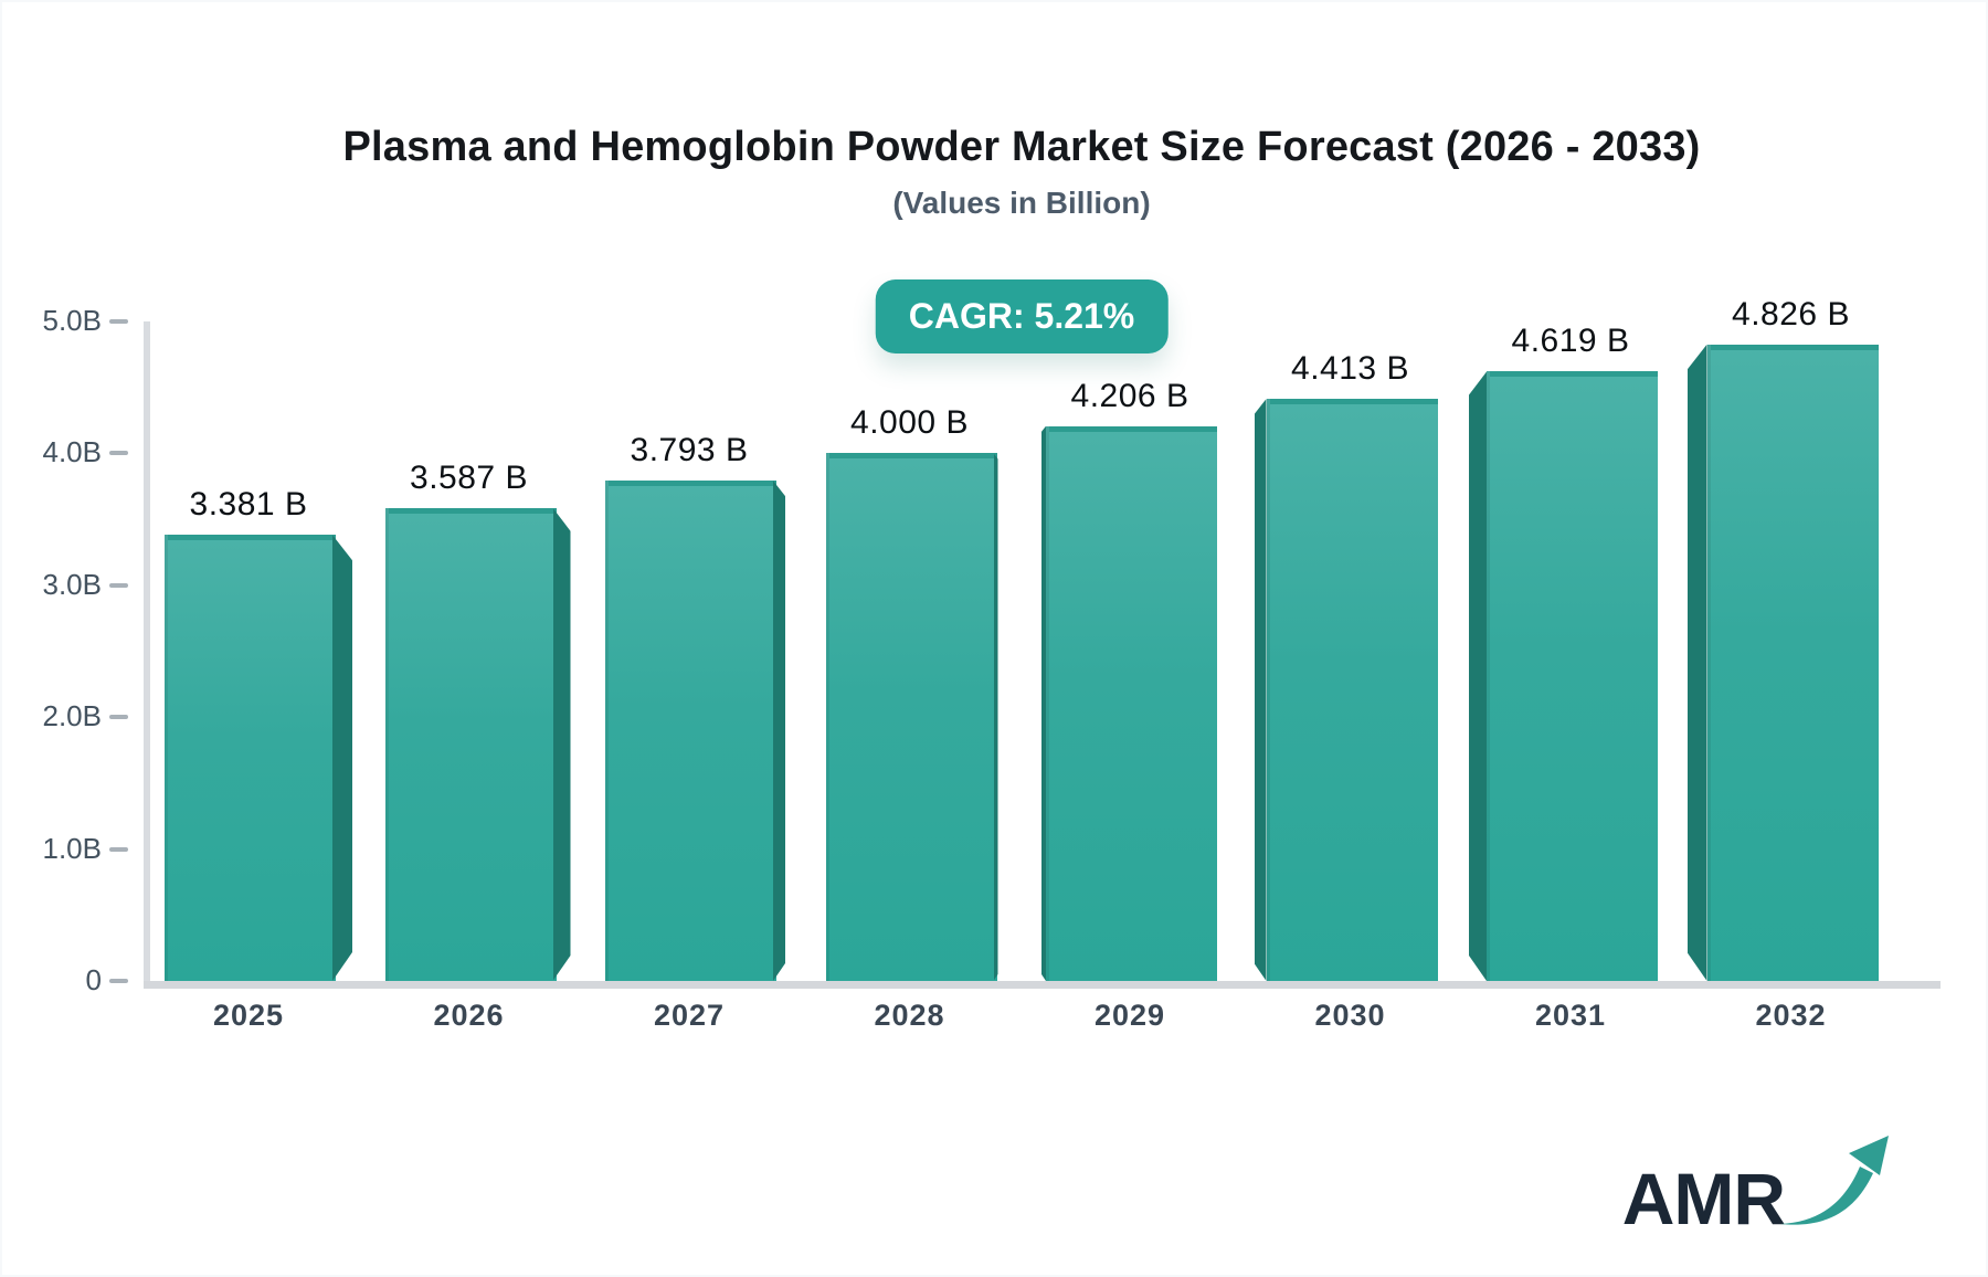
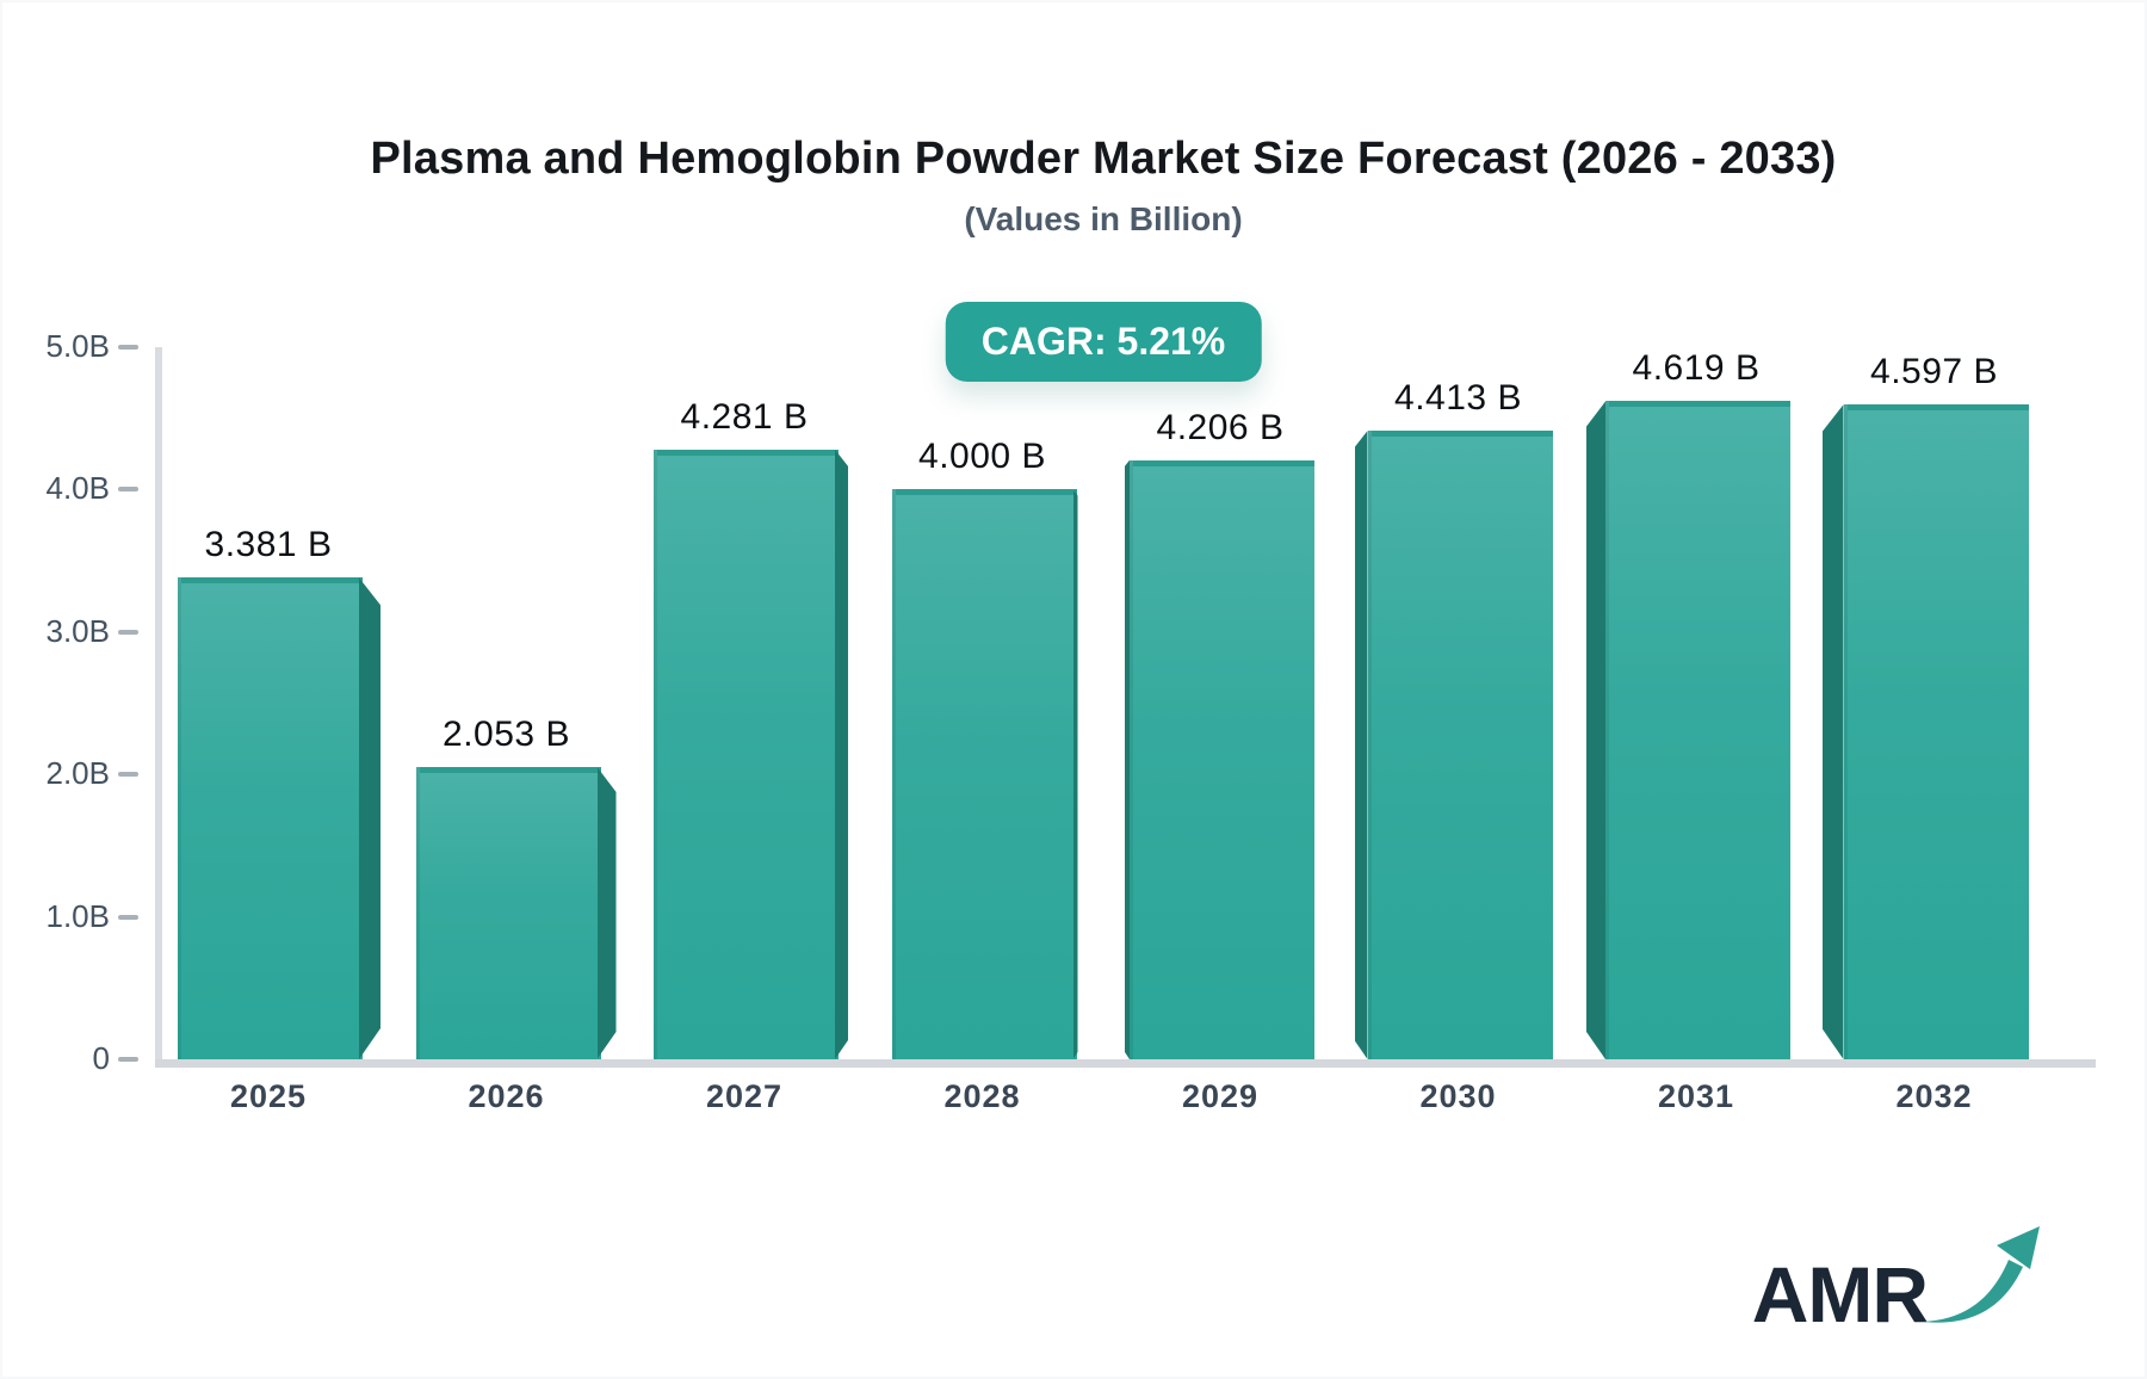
2026: 3.587 -> 2.053
2027: 3.793 -> 4.281
2032: 4.826 -> 4.597
